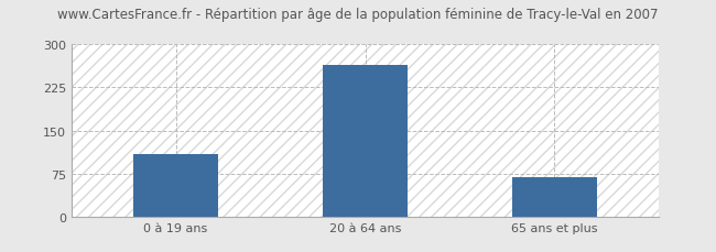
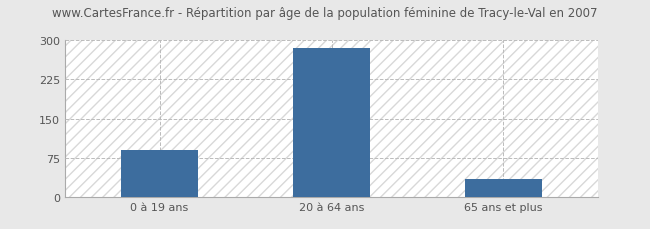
0 à 19 ans: 108 -> 90
20 à 64 ans: 264 -> 285
65 ans et plus: 68 -> 35
